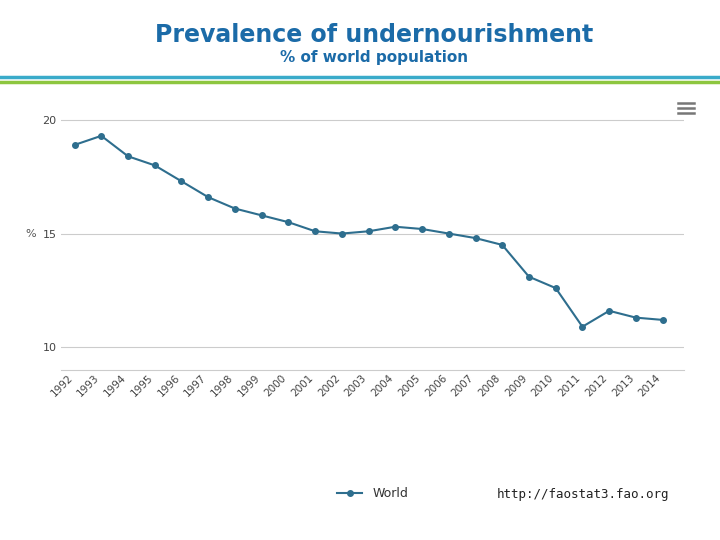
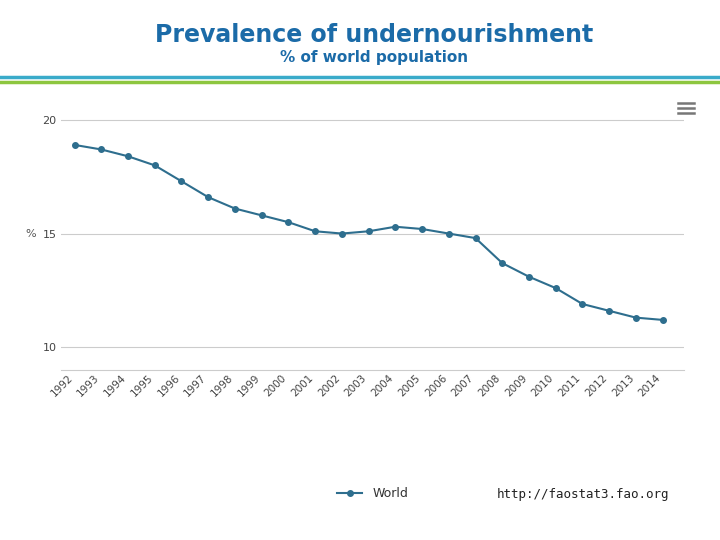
1993: 19.3 -> 18.7
2008: 14.5 -> 13.7
2011: 10.9 -> 11.9
